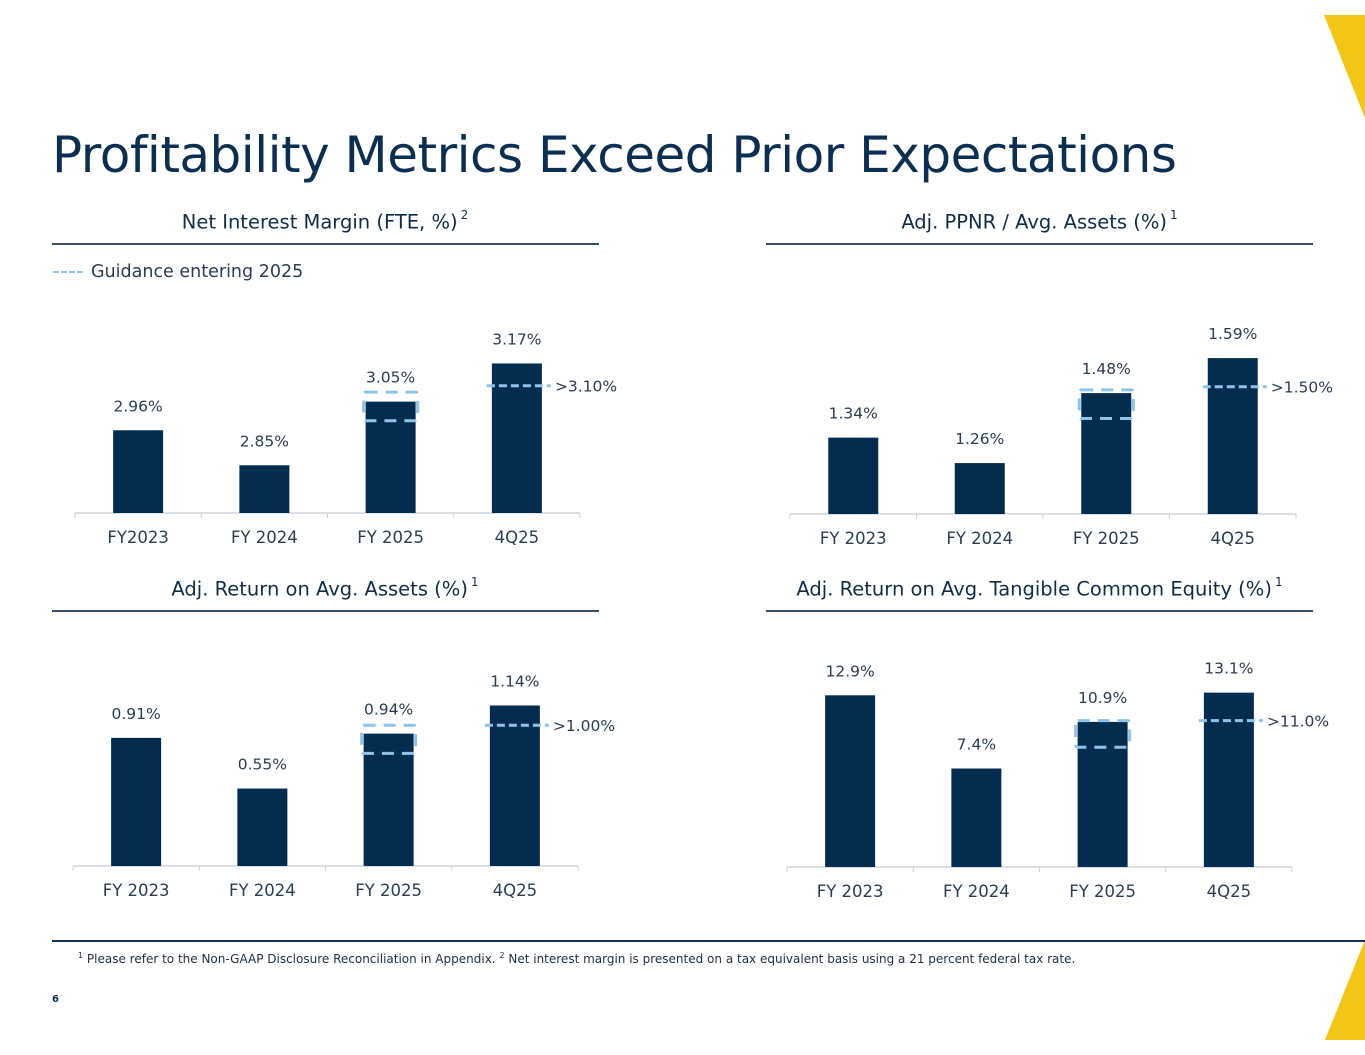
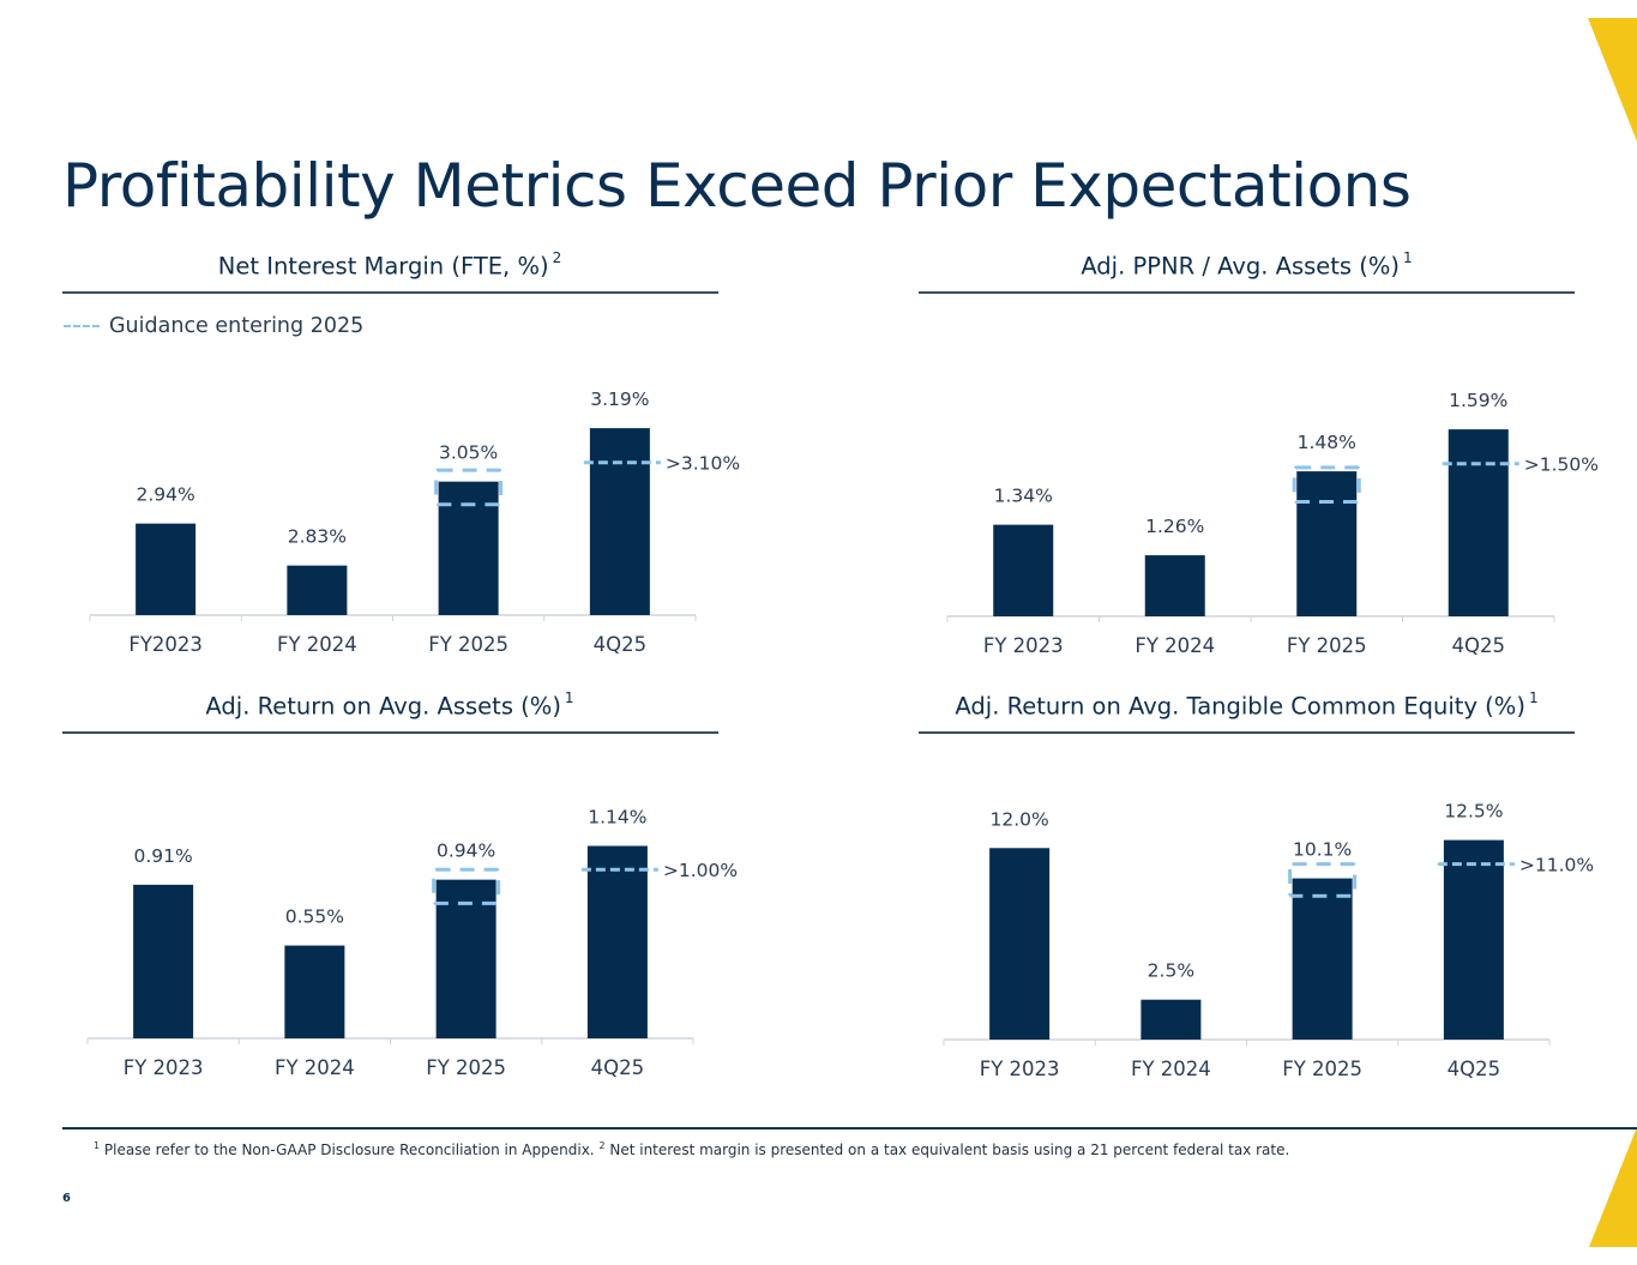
Net Interest Margin (FTE, %)/FY2023: 2.96% -> 2.94%
Net Interest Margin (FTE, %)/FY 2024: 2.85% -> 2.83%
Net Interest Margin (FTE, %)/4Q25: 3.17% -> 3.19%
Adj. Return on Avg. Tangible Common Equity (%)/FY 2023: 12.9% -> 12.0%
Adj. Return on Avg. Tangible Common Equity (%)/FY 2024: 7.4% -> 2.5%
Adj. Return on Avg. Tangible Common Equity (%)/FY 2025: 10.9% -> 10.1%
Adj. Return on Avg. Tangible Common Equity (%)/4Q25: 13.1% -> 12.5%
